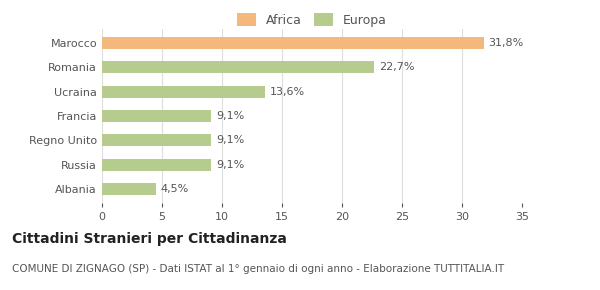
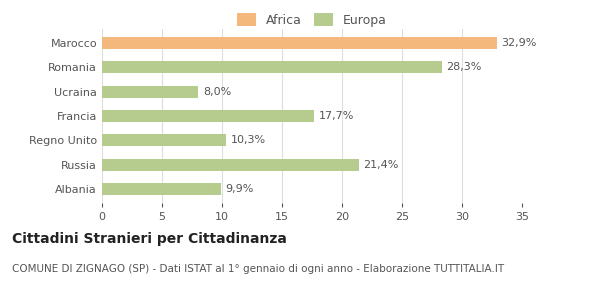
Marocco: 31,8% -> 32,9%
Romania: 22,7% -> 28,3%
Ucraina: 13,6% -> 8,0%
Francia: 9,1% -> 17,7%
Regno Unito: 9,1% -> 10,3%
Russia: 9,1% -> 21,4%
Albania: 4,5% -> 9,9%
